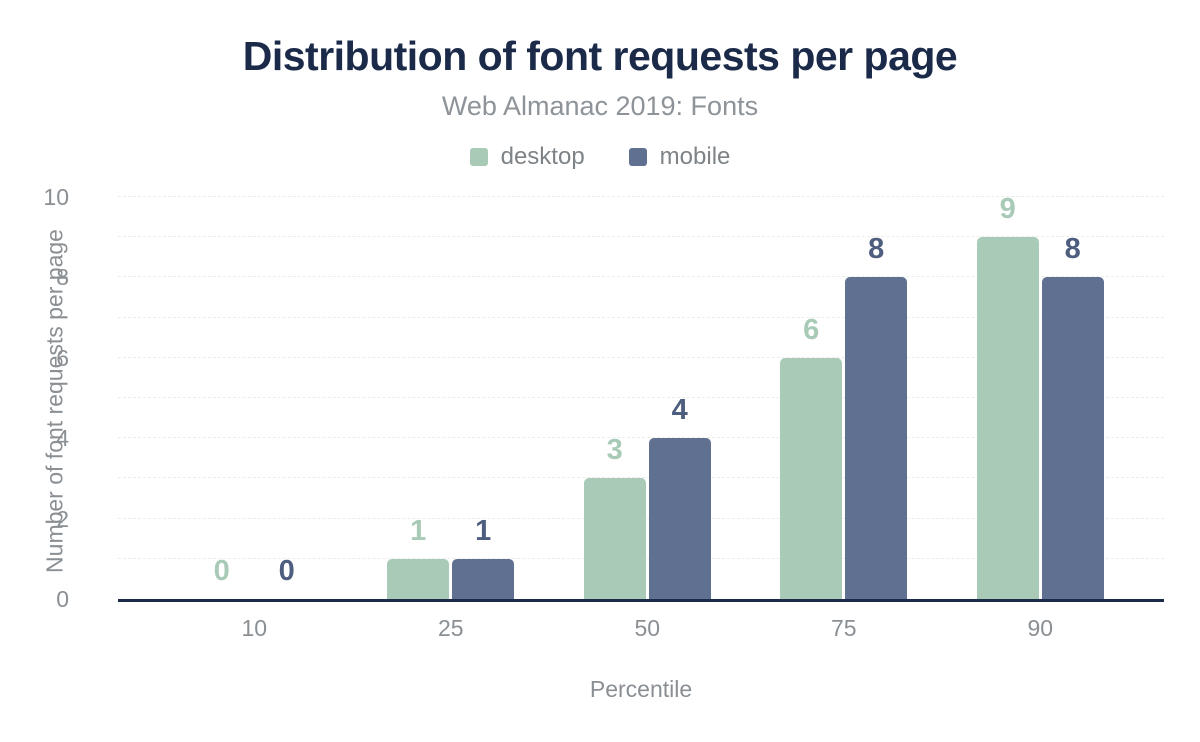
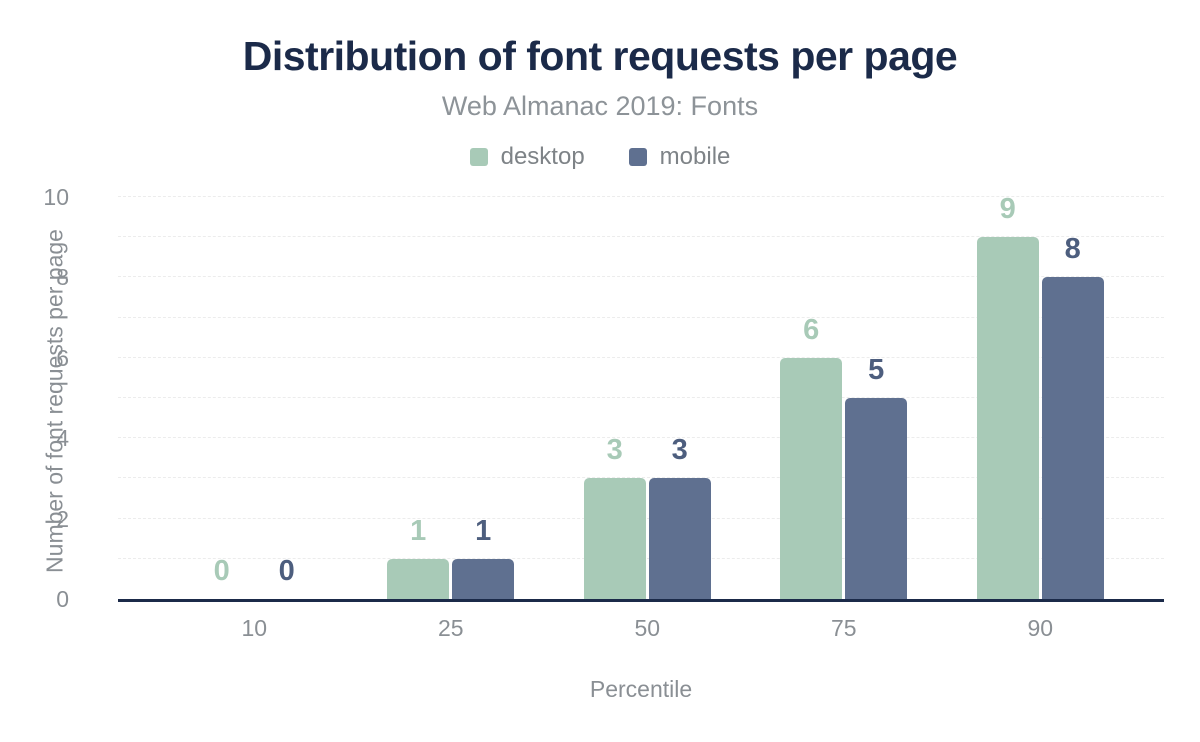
mobile/50: 4 -> 3
mobile/75: 8 -> 5
